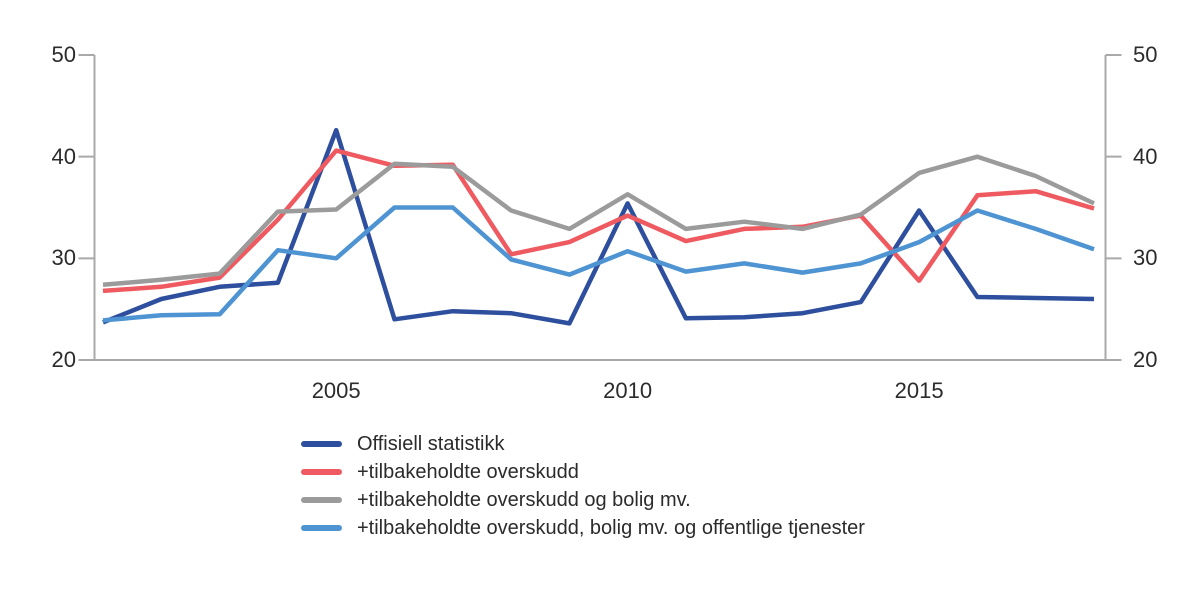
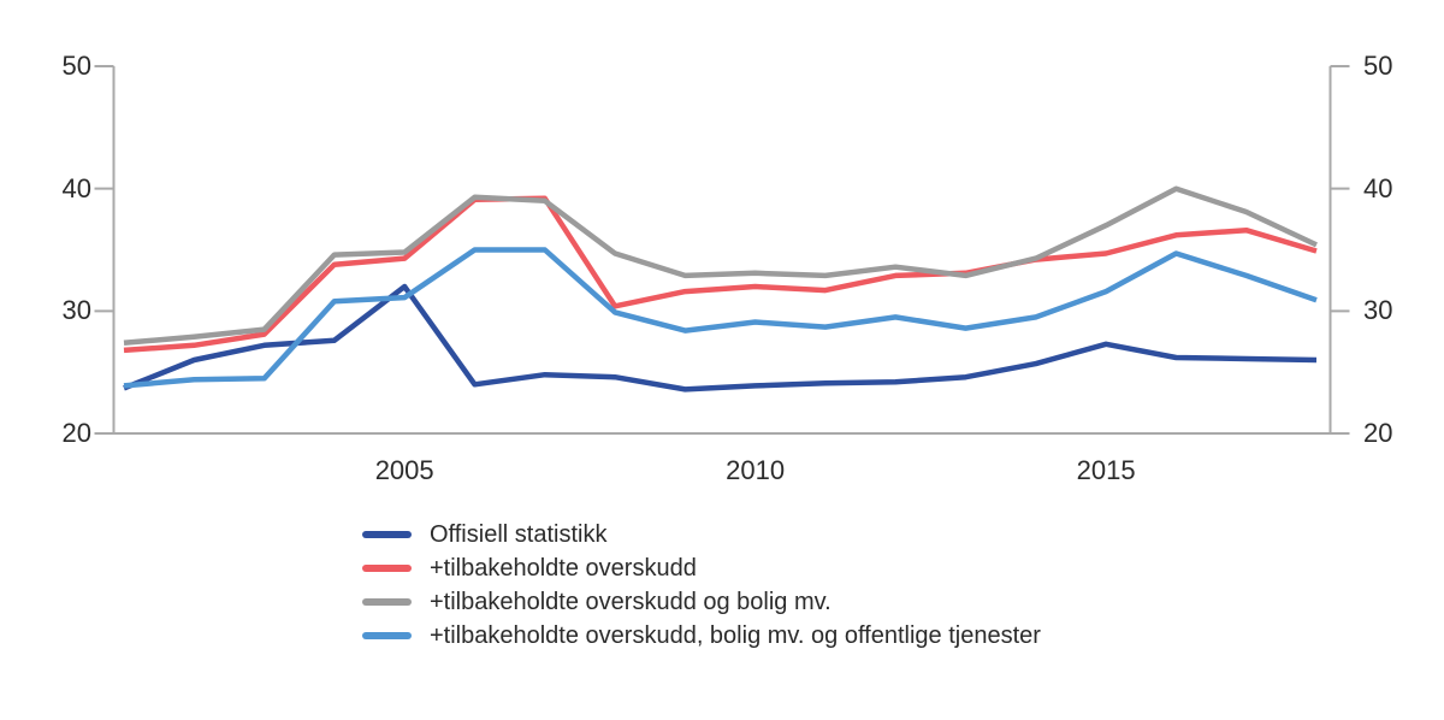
Offisiell statistikk/2005: 42.6 -> 32.0
+tilbakeholdte overskudd/2005: 40.6 -> 34.3
+tilbakeholdte overskudd, bolig mv. og offentlige tjenester/2005: 30.0 -> 31.1
Offisiell statistikk/2010: 35.4 -> 23.9
+tilbakeholdte overskudd/2010: 34.2 -> 32.0
+tilbakeholdte overskudd og bolig mv./2010: 36.3 -> 33.1
+tilbakeholdte overskudd, bolig mv. og offentlige tjenester/2010: 30.7 -> 29.1
Offisiell statistikk/2015: 34.7 -> 27.3
+tilbakeholdte overskudd/2015: 27.8 -> 34.7
+tilbakeholdte overskudd og bolig mv./2015: 38.4 -> 37.0
